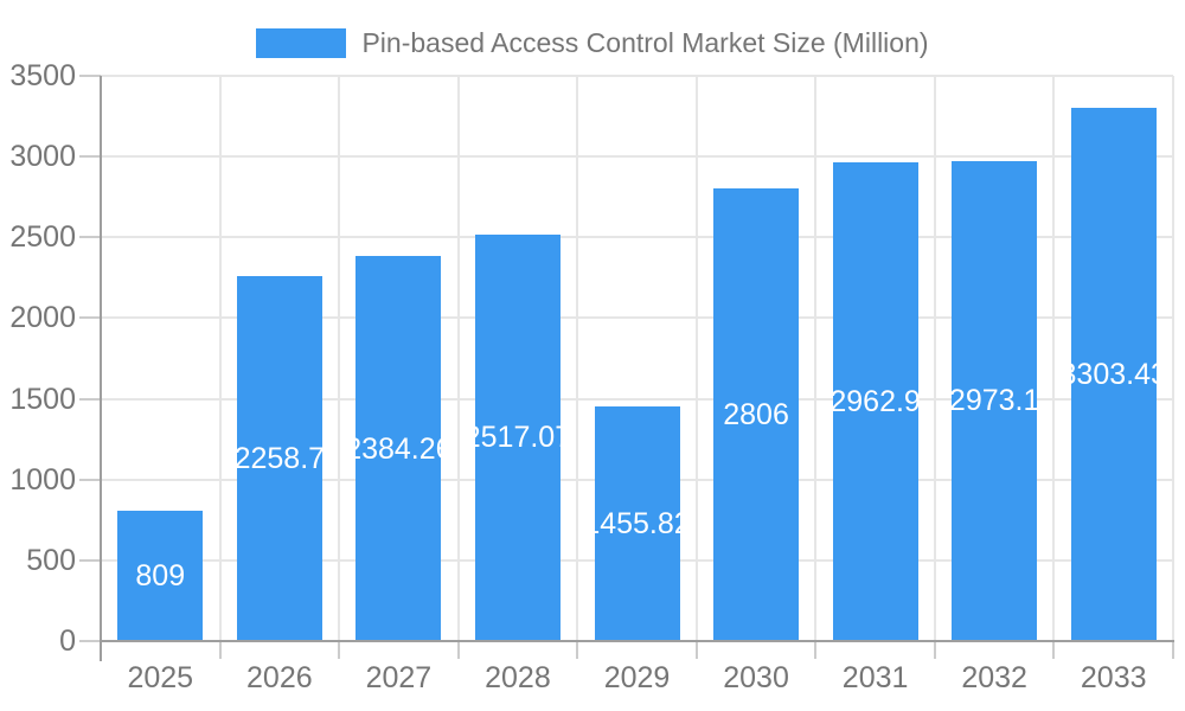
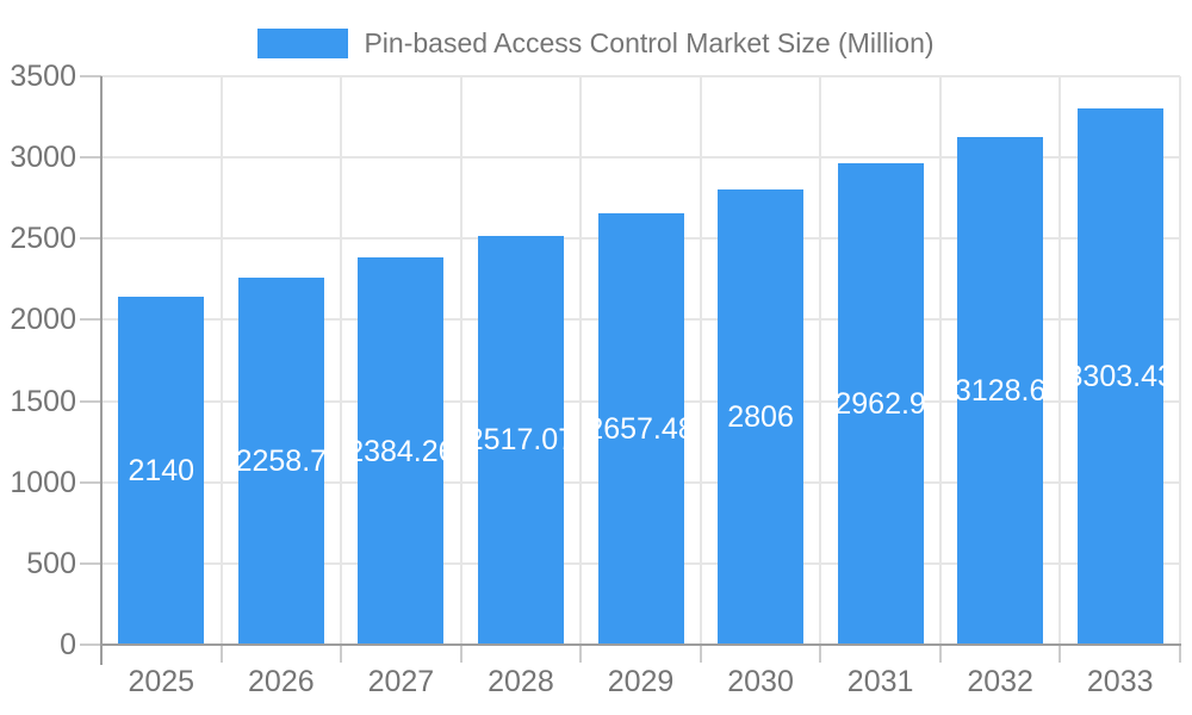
2025: 809 -> 2140
2029: 1455.82 -> 2657.48
2032: 2973.1 -> 3128.6
